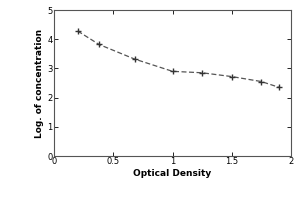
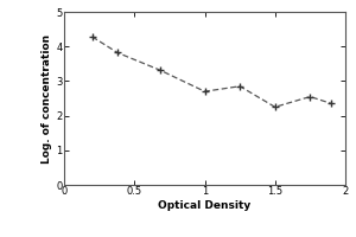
1: 2.90 -> 2.70
1.5: 2.72 -> 2.25
